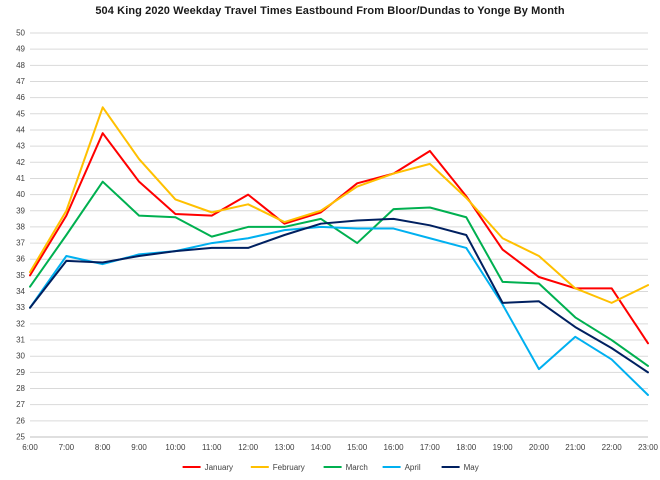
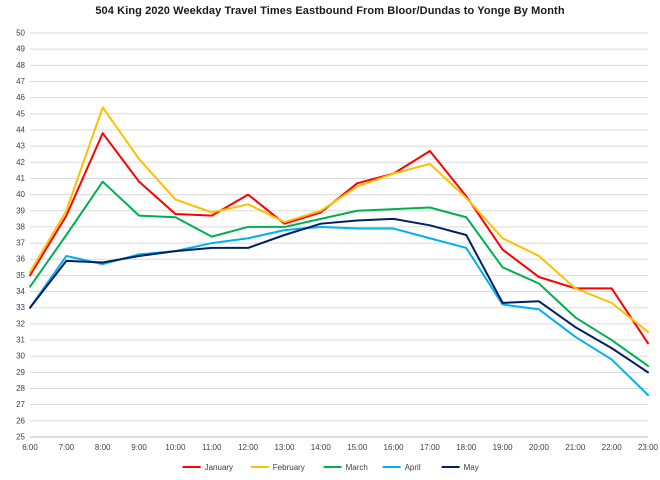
March/15:00: 37.0 -> 39.0
March/19:00: 34.6 -> 35.5
April/20:00: 29.2 -> 32.9
February/23:00: 34.4 -> 31.5
